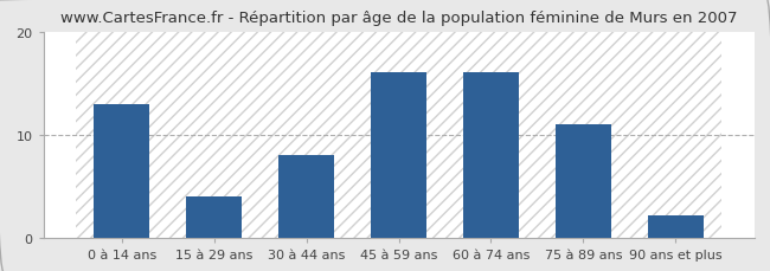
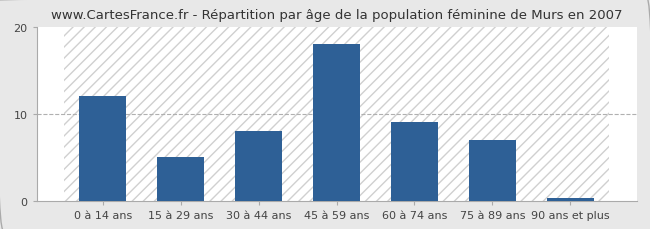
0 à 14 ans: 13.0 -> 12.0
15 à 29 ans: 4.0 -> 5.0
45 à 59 ans: 16.0 -> 18.0
60 à 74 ans: 16.0 -> 9.0
75 à 89 ans: 11.0 -> 7.0
90 ans et plus: 2.2 -> 0.3
